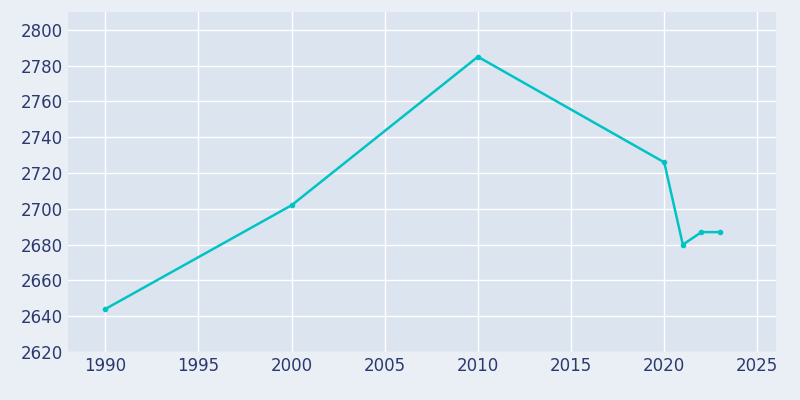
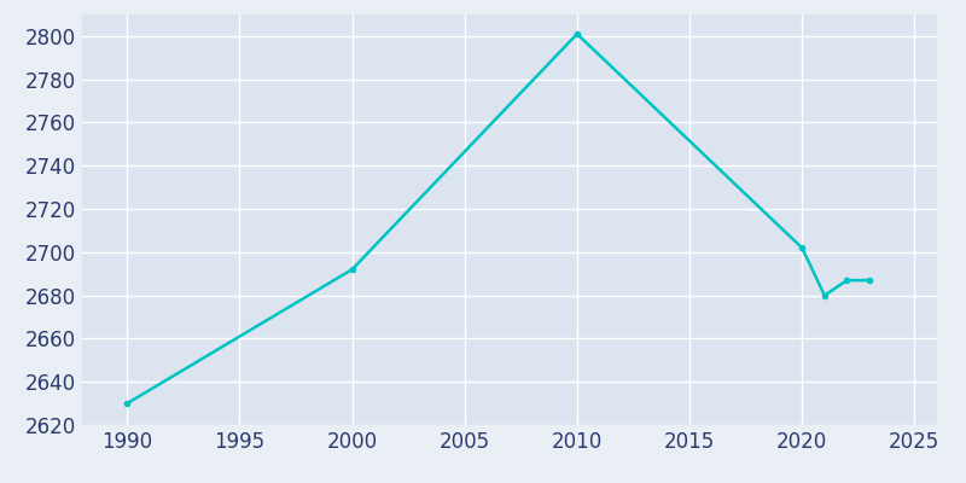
1990: 2644 -> 2630
2000: 2702 -> 2692
2010: 2785 -> 2801
2020: 2726 -> 2702
